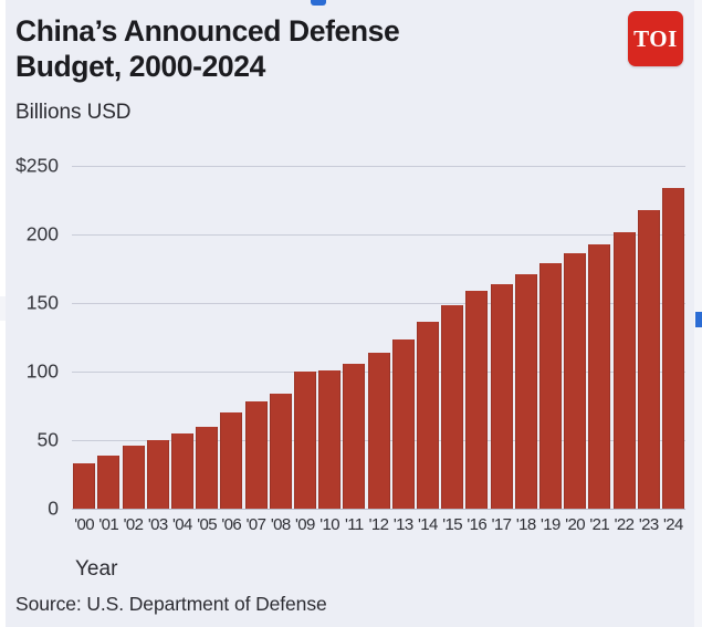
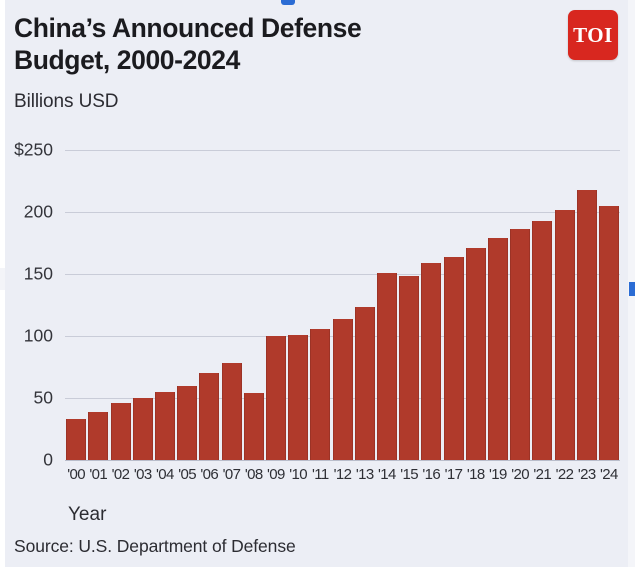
'08: $84 -> $54
'14: $136 -> $151
'24: $234 -> $205
